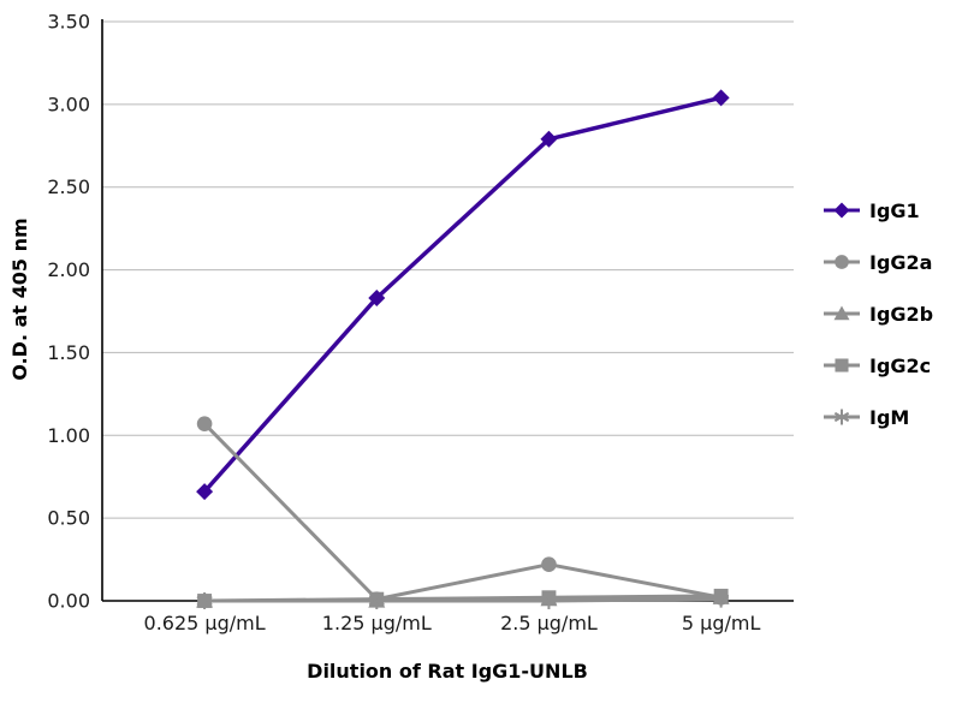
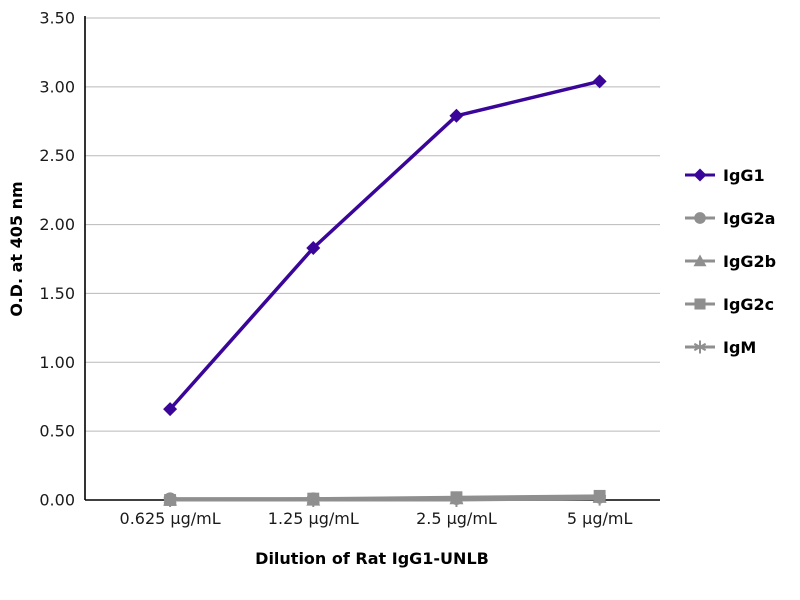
IgG2a/0.625 µg/mL: 1.07 -> 0.01
IgG2a/2.5 µg/mL: 0.22 -> 0.01
